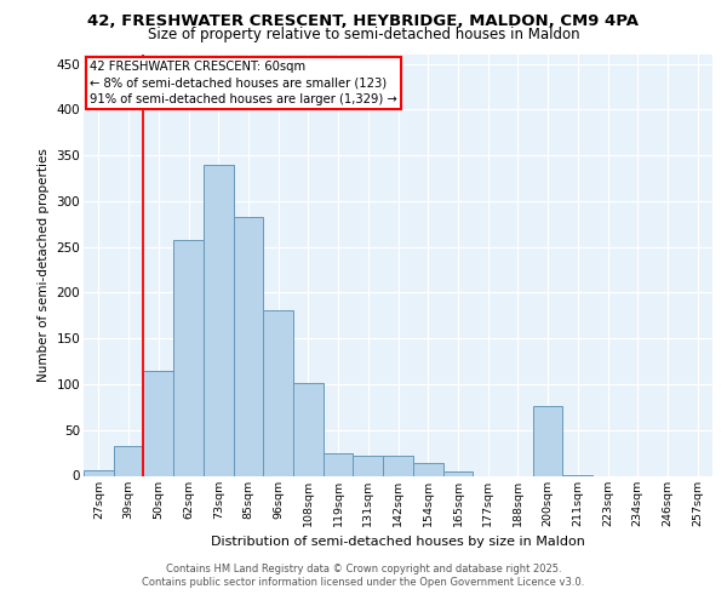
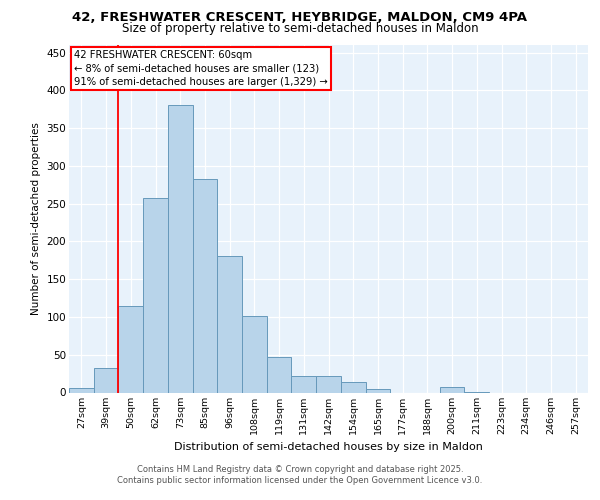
73sqm: 340 -> 380
119sqm: 24 -> 47
200sqm: 76 -> 7
